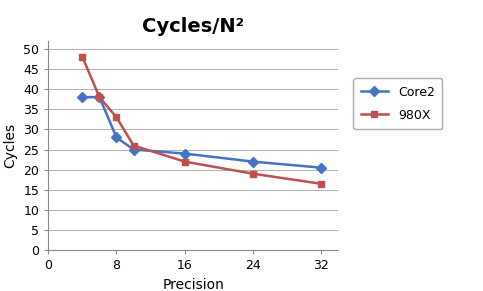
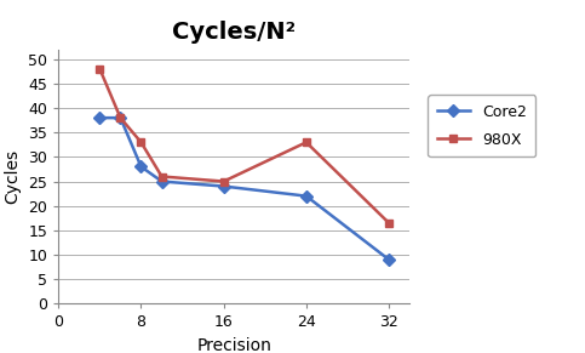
980X/16: 22.0 -> 25.0
980X/24: 19.0 -> 33.0
Core2/32: 20.5 -> 9.0
